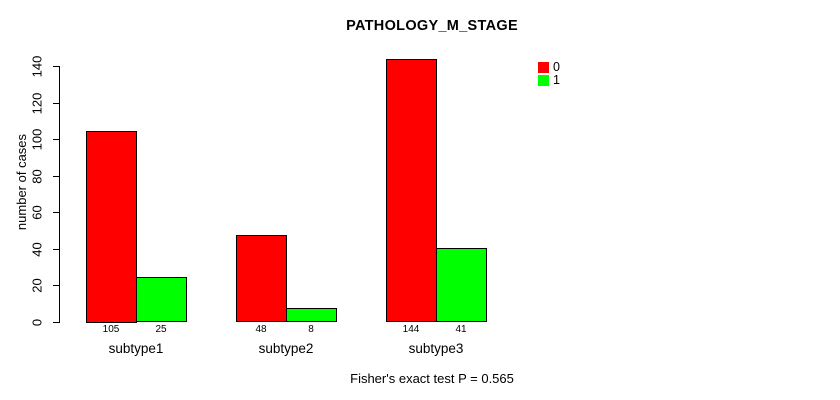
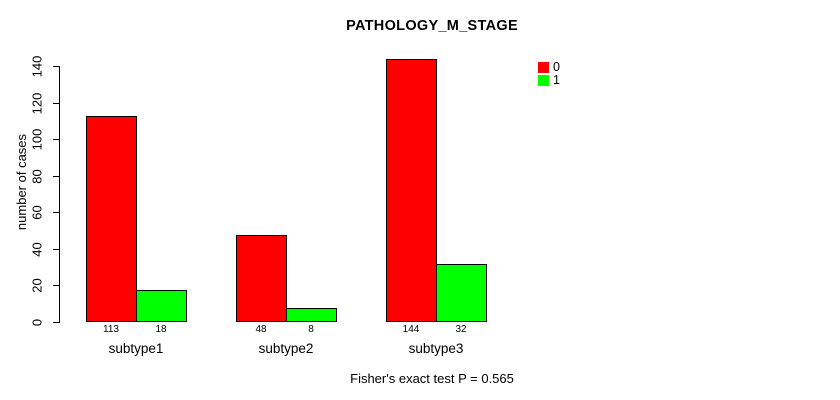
0/subtype1: 105 -> 113
1/subtype1: 25 -> 18
1/subtype3: 41 -> 32
